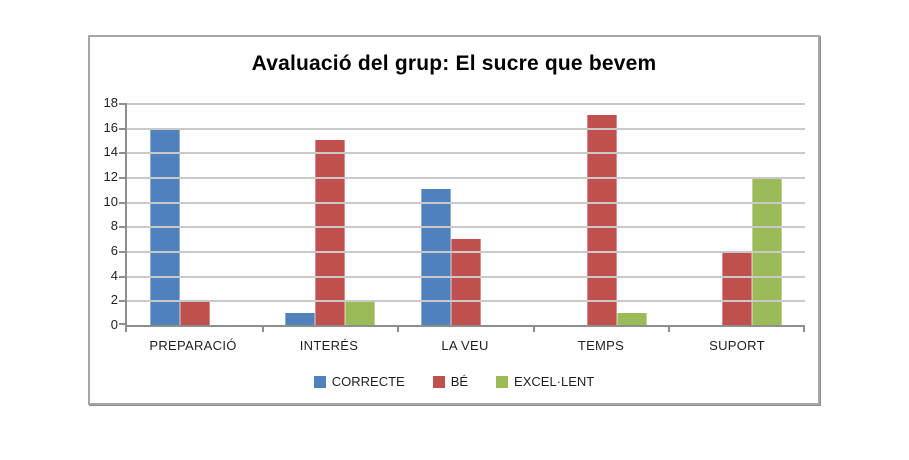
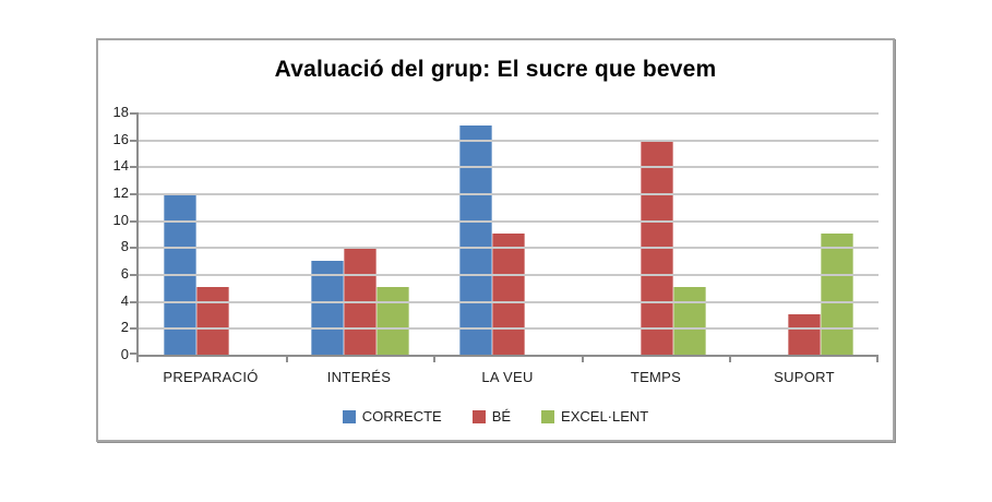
CORRECTE/PREPARACIÓ: 16 -> 12
BÉ/PREPARACIÓ: 2 -> 5
CORRECTE/INTERÉS: 1 -> 7
BÉ/INTERÉS: 15 -> 8
EXCEL·LENT/INTERÉS: 2 -> 5
CORRECTE/LA VEU: 11 -> 17
BÉ/LA VEU: 7 -> 9
BÉ/TEMPS: 17 -> 16
EXCEL·LENT/TEMPS: 1 -> 5
BÉ/SUPORT: 6 -> 3
EXCEL·LENT/SUPORT: 12 -> 9
